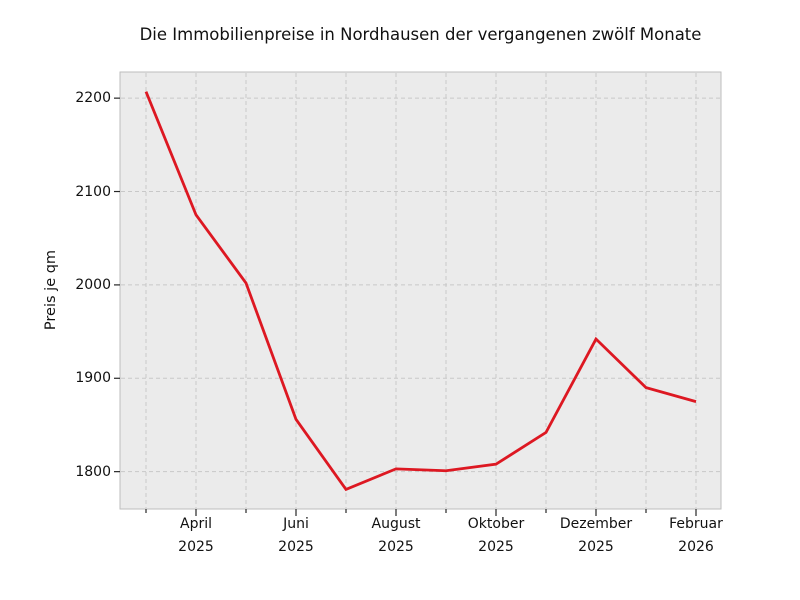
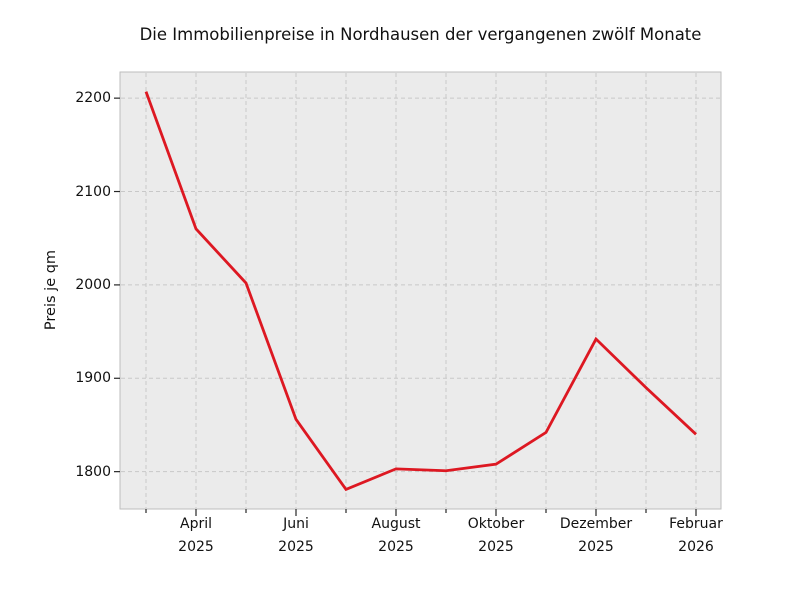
April 2025: 2080 -> 2060
Februar 2026: 1880 -> 1840
